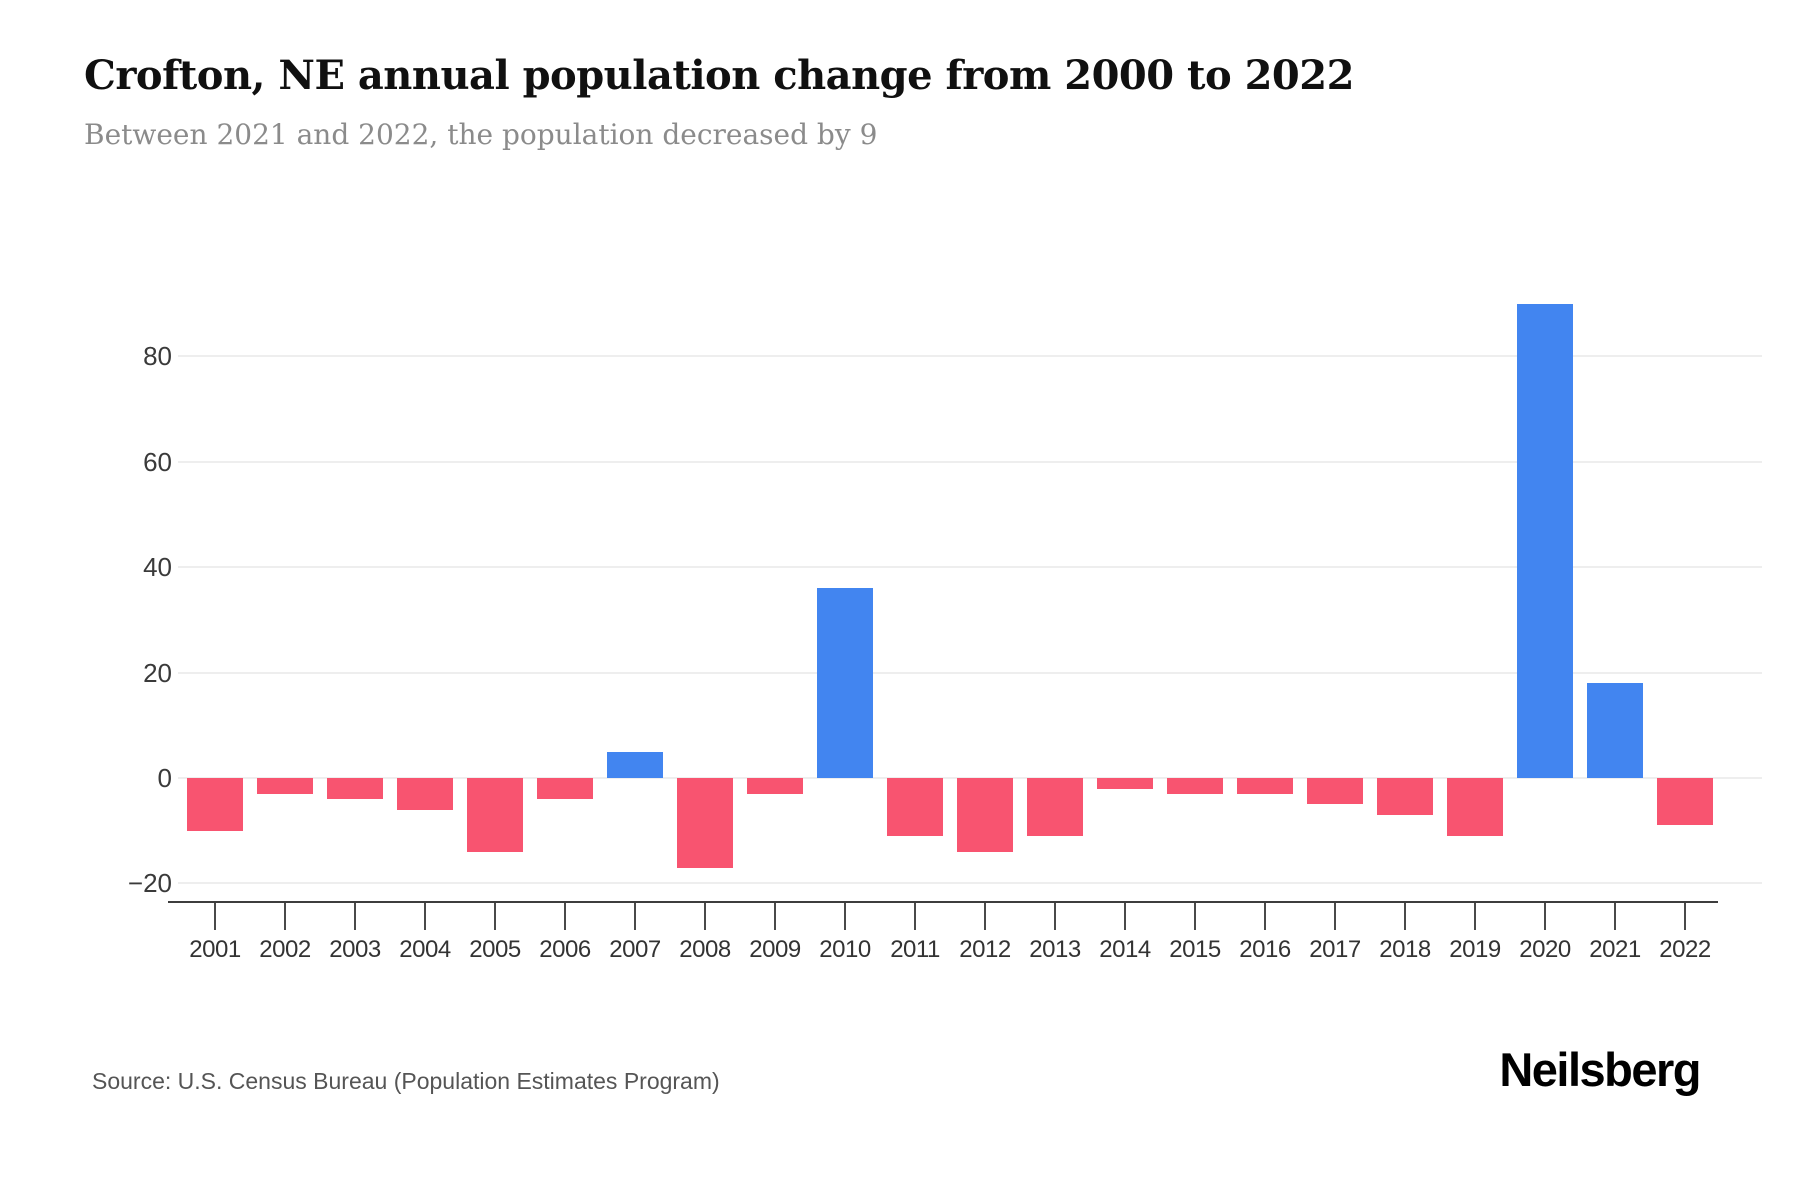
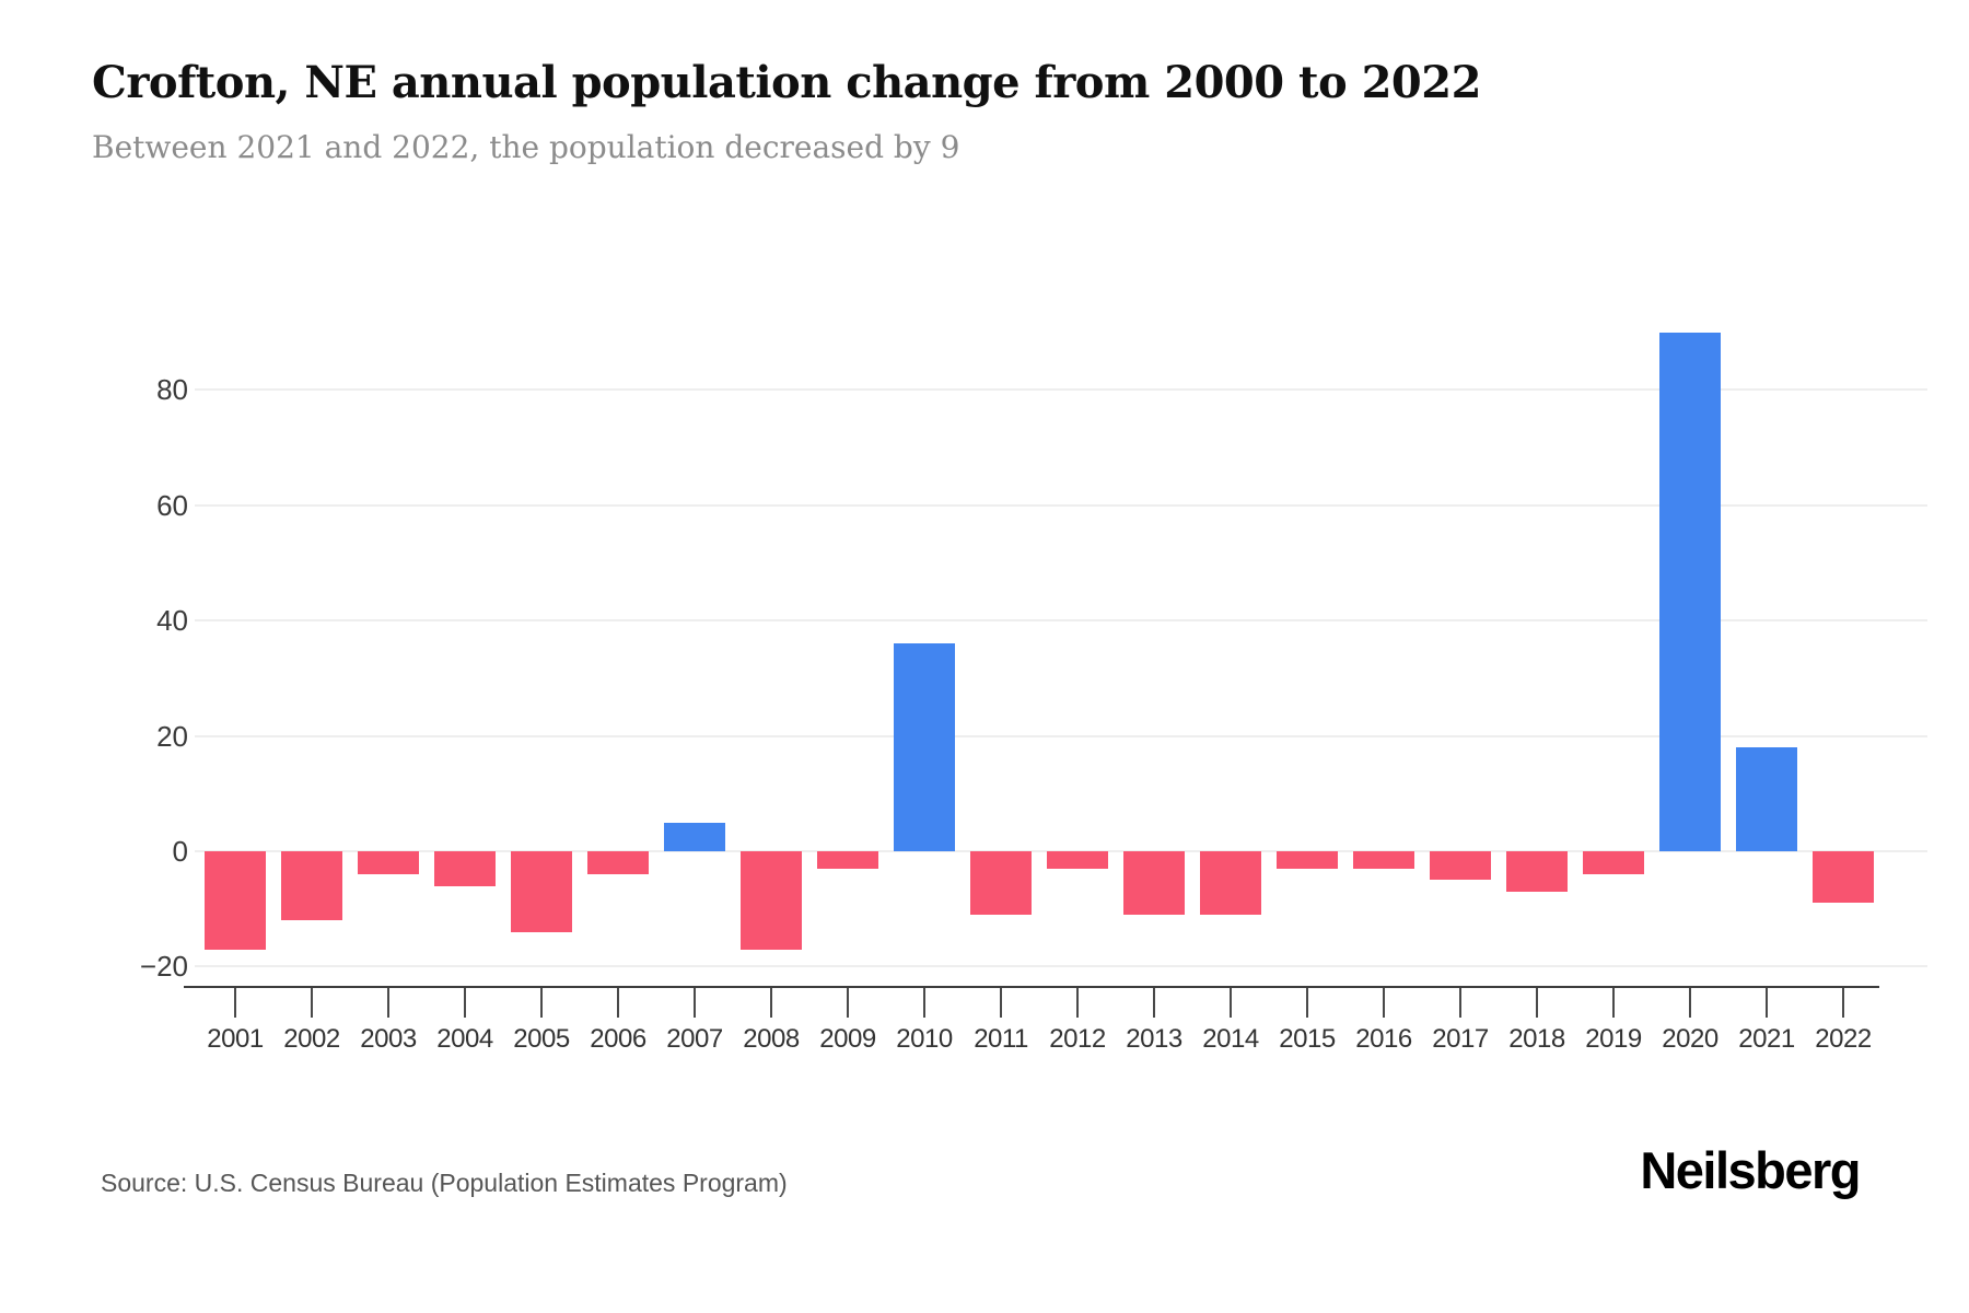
2001: -10 -> -17
2002: -3 -> -12
2012: -14 -> -3
2014: -2 -> -11
2019: -11 -> -4
